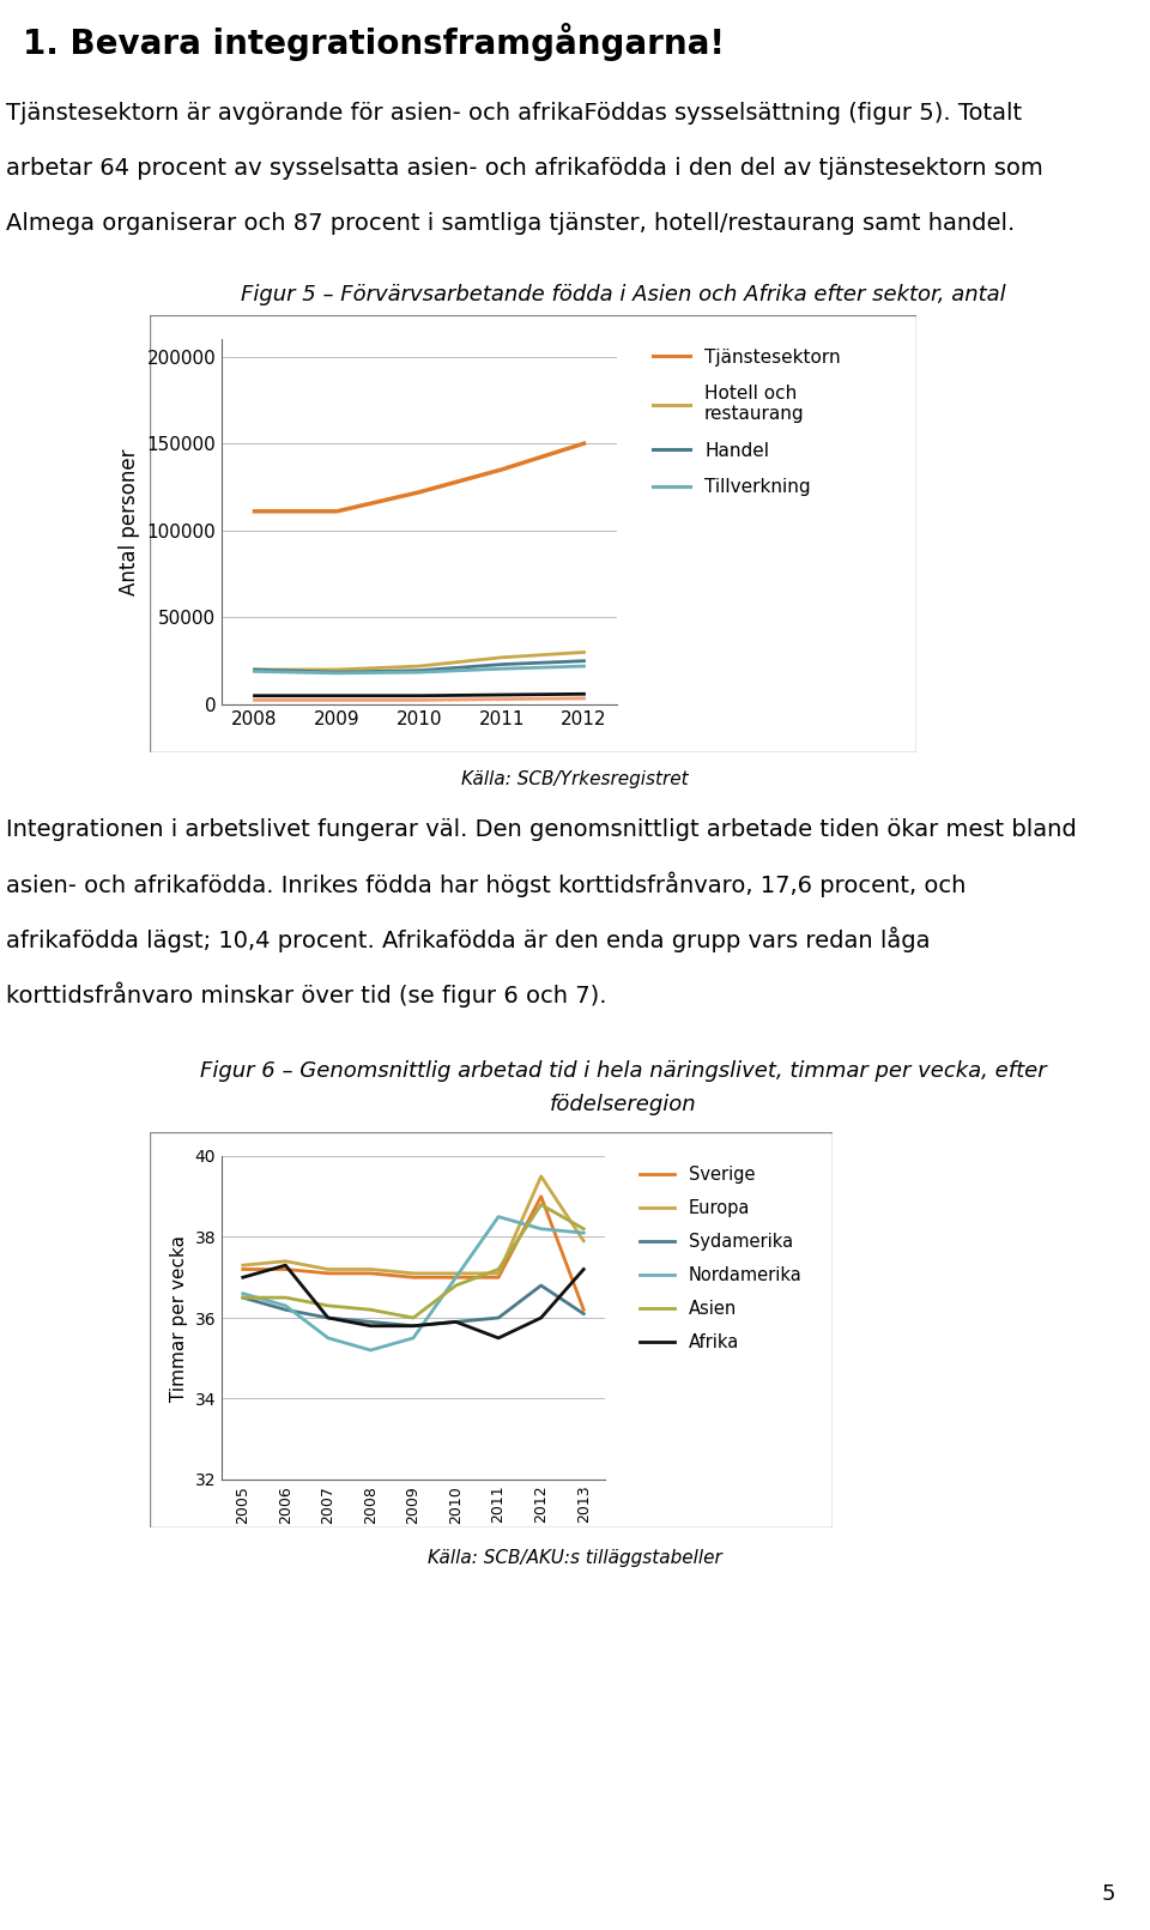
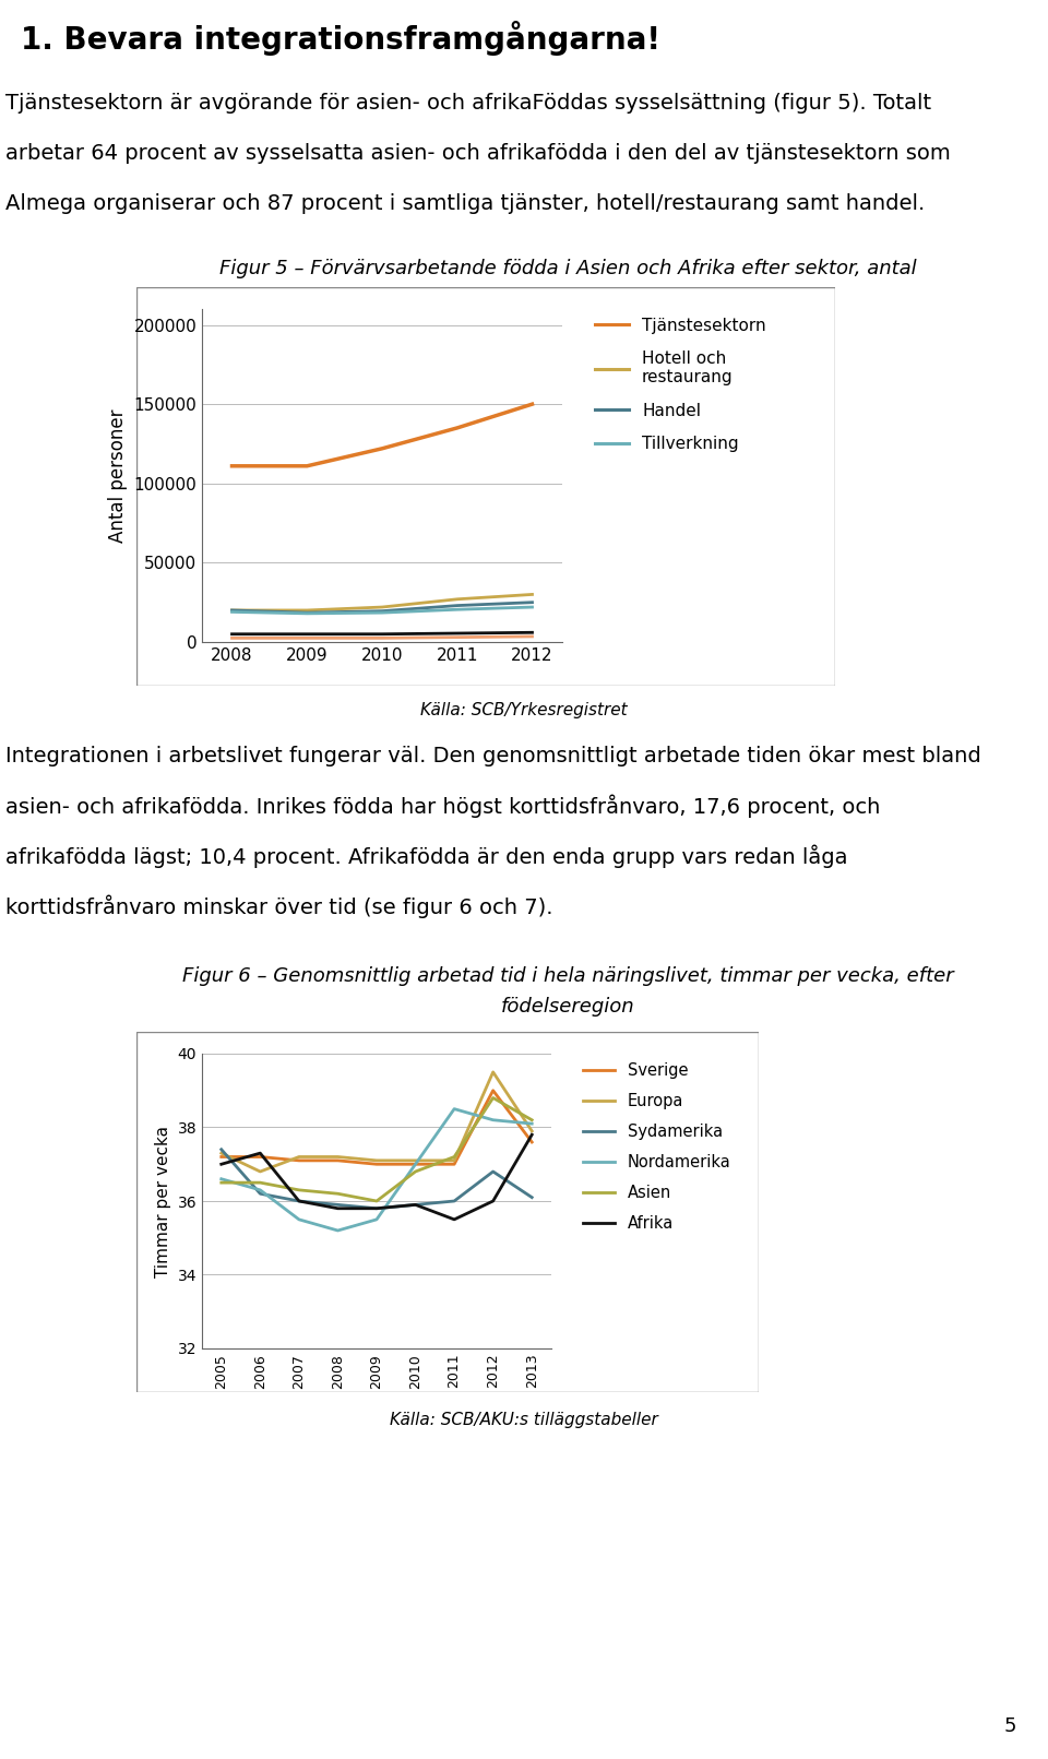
Sydamerika/2005: 36.5 -> 37.4
Europa/2006: 37.4 -> 36.8
Sverige/2013: 36.2 -> 37.6
Afrika/2013: 37.2 -> 37.8
